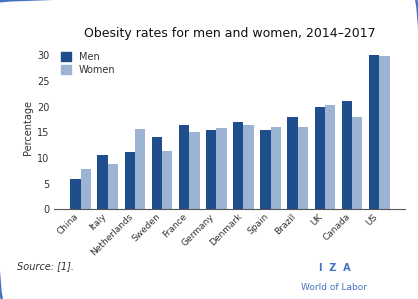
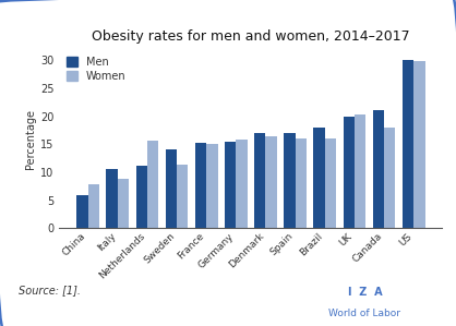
Men/France: 16.4 -> 15.2
Men/Spain: 15.4 -> 17.0
